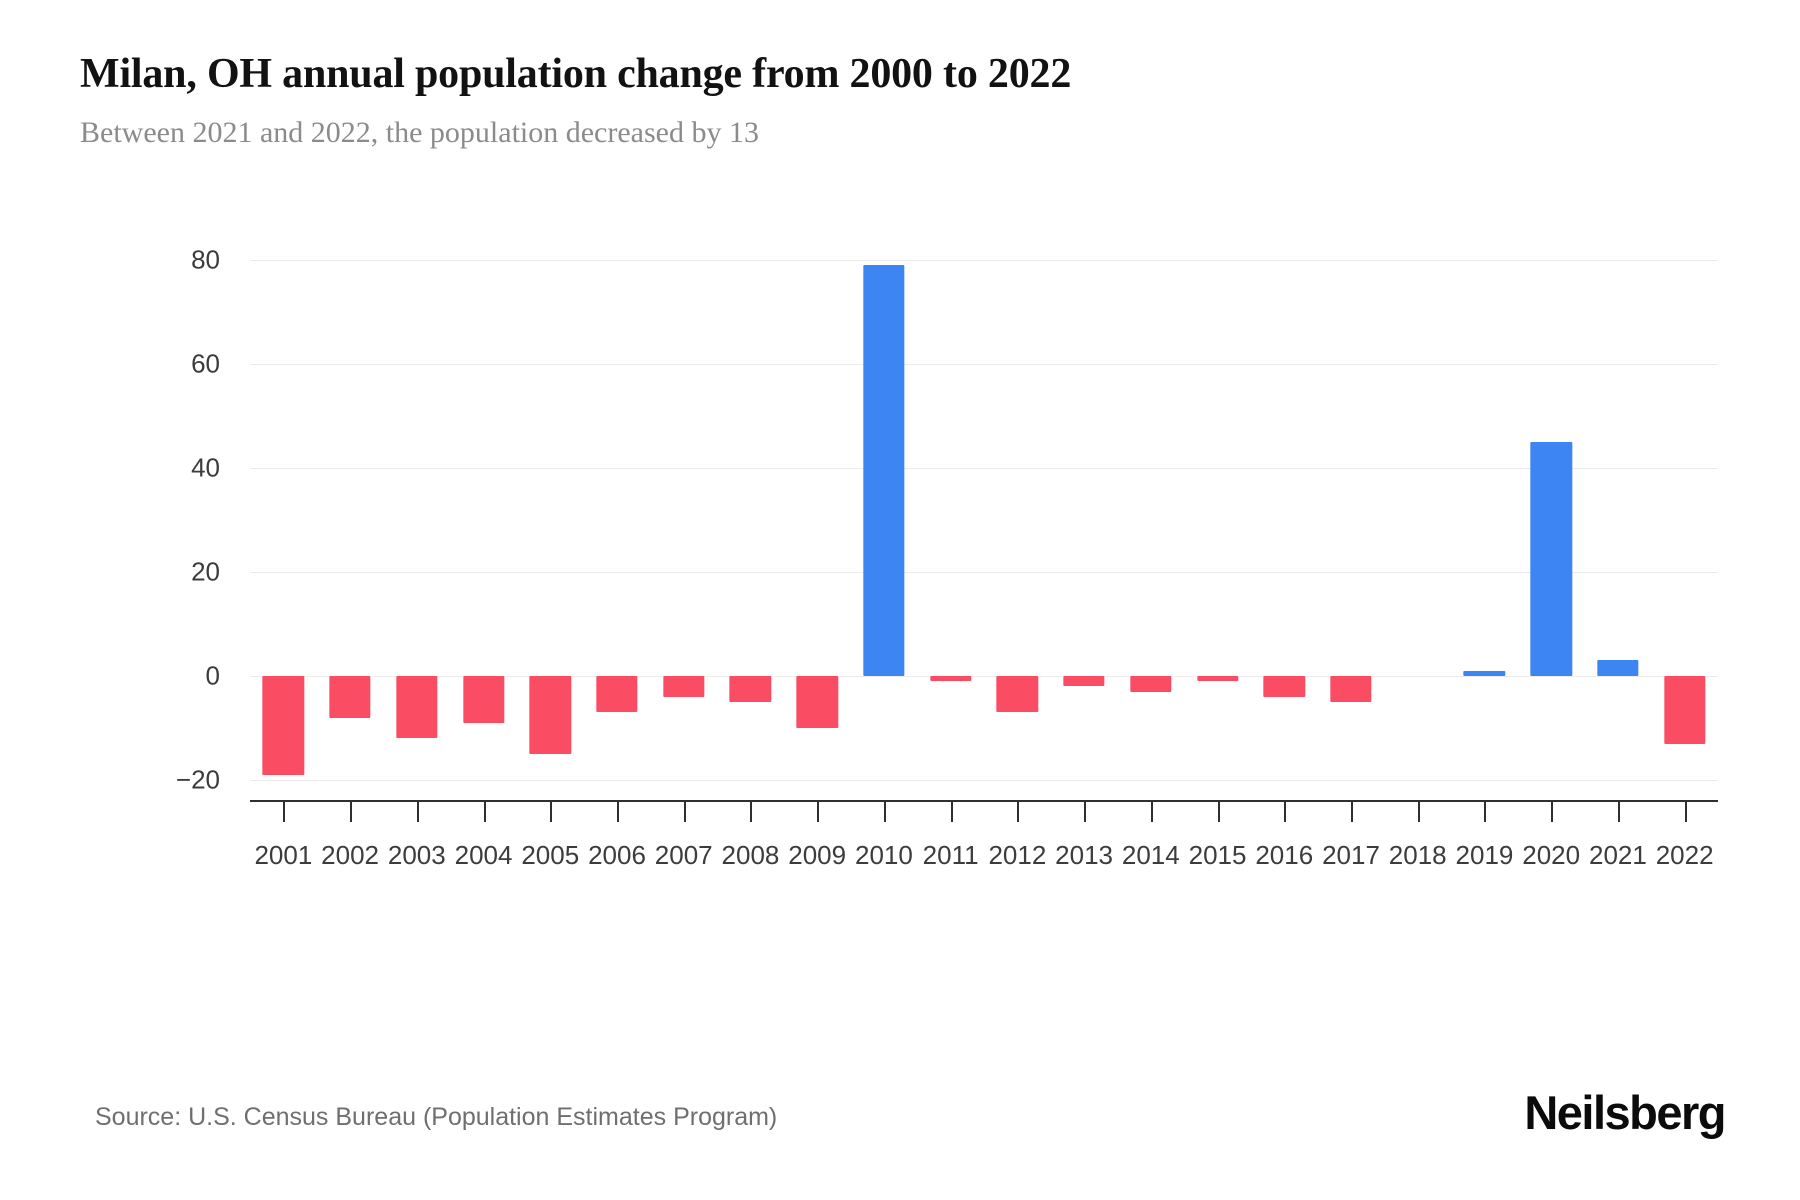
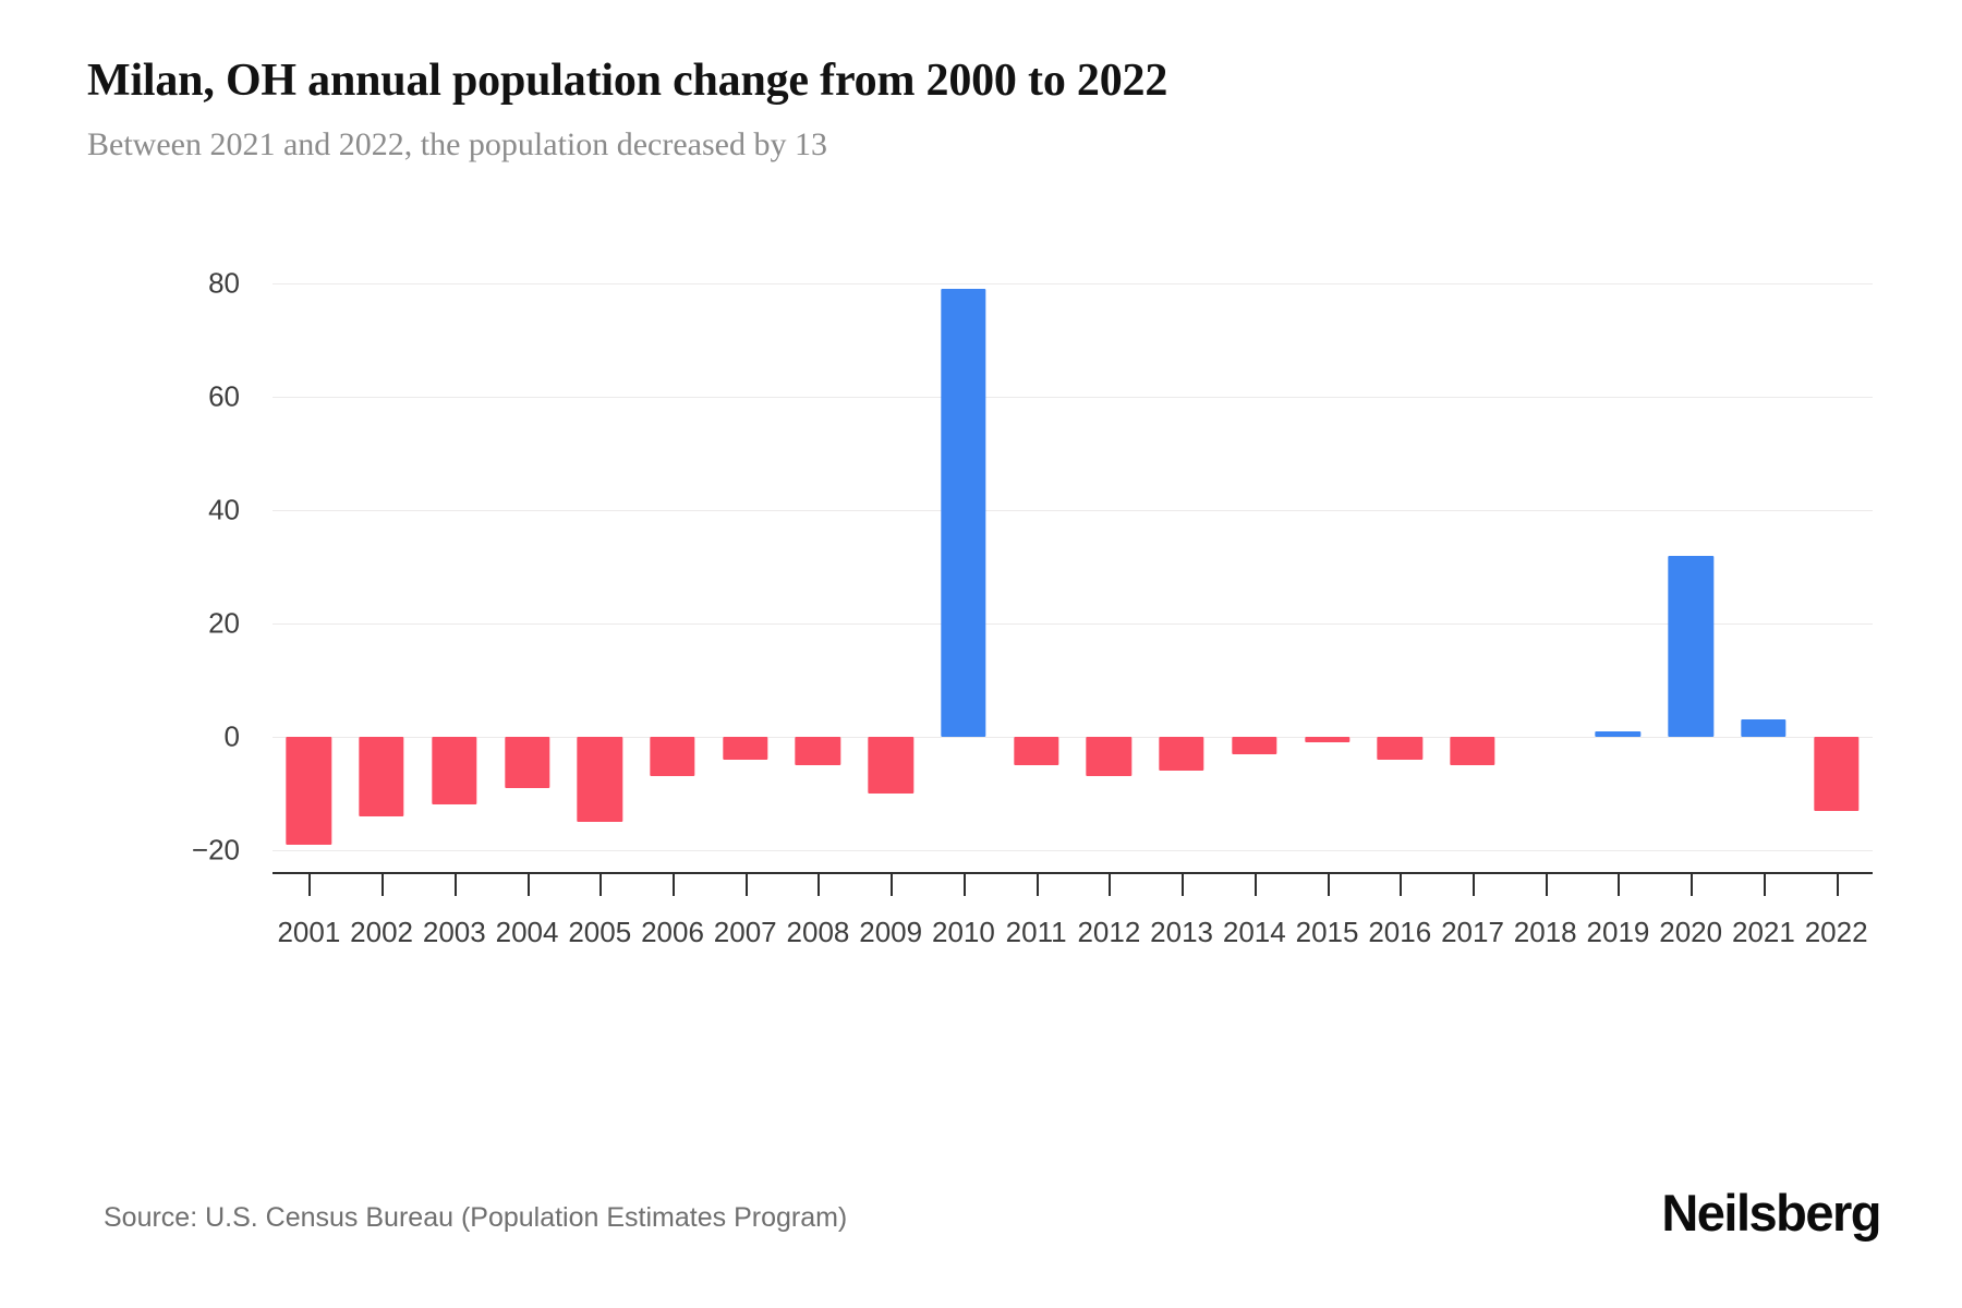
2002: -8 -> -14
2011: -1 -> -5
2013: -2 -> -6
2020: 45 -> 32
